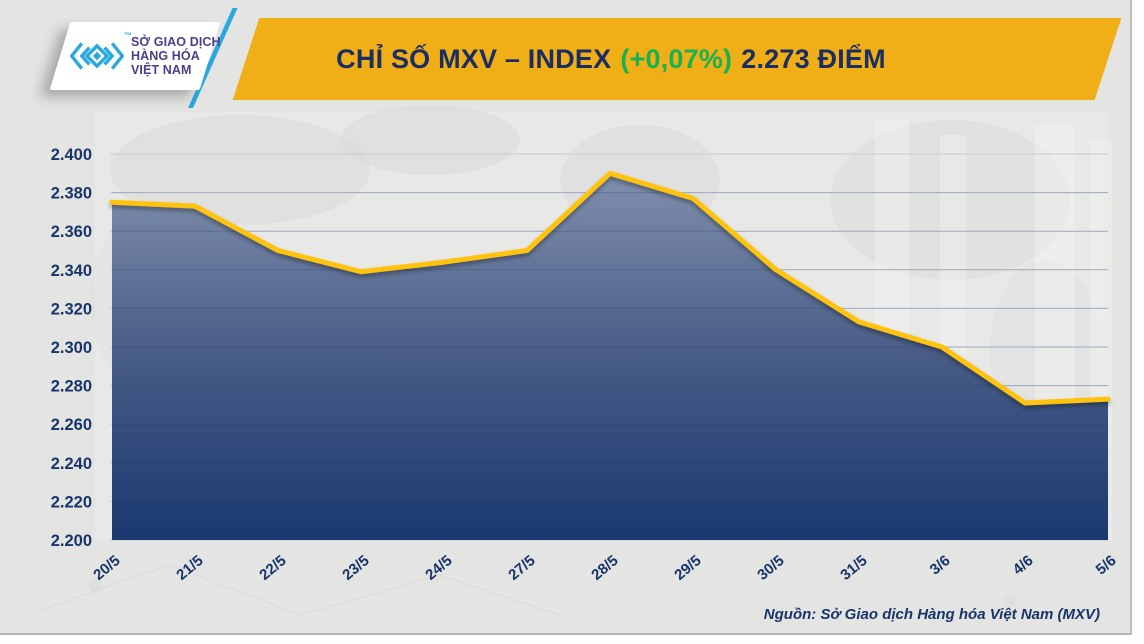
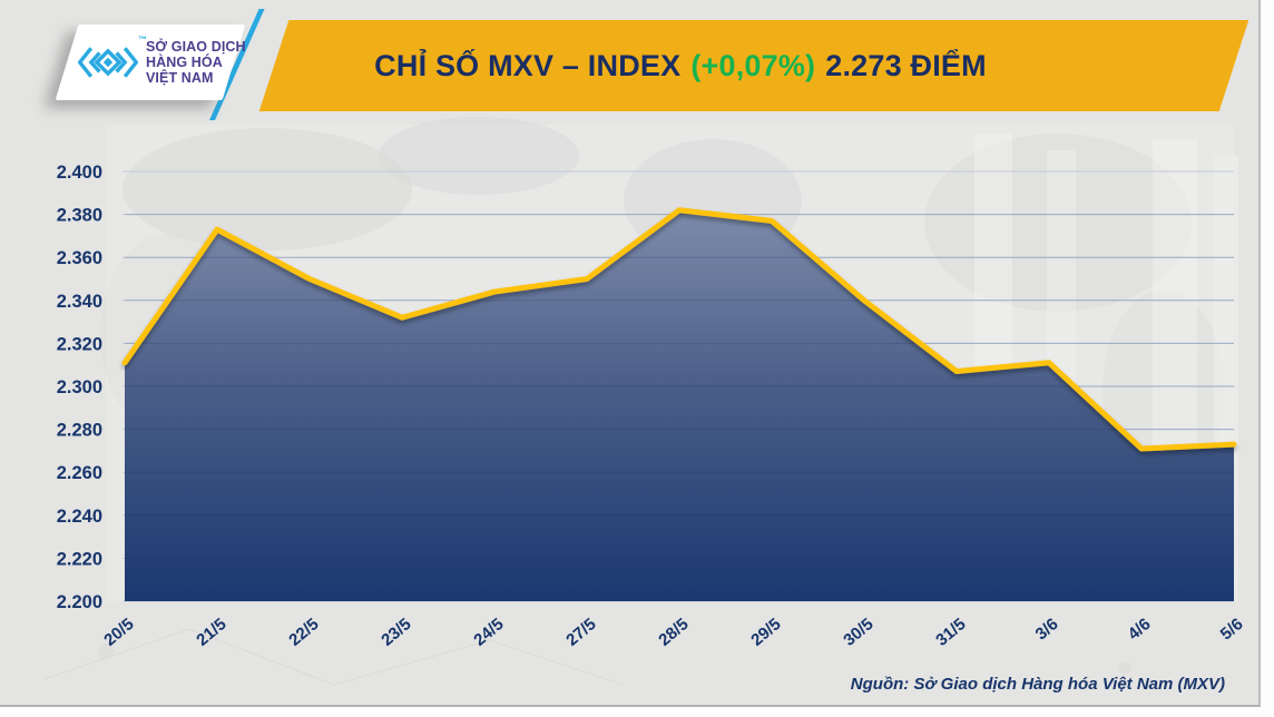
20/5: 2375 -> 2311
23/5: 2339 -> 2332
28/5: 2390 -> 2382
31/5: 2313 -> 2307
3/6: 2300 -> 2311
